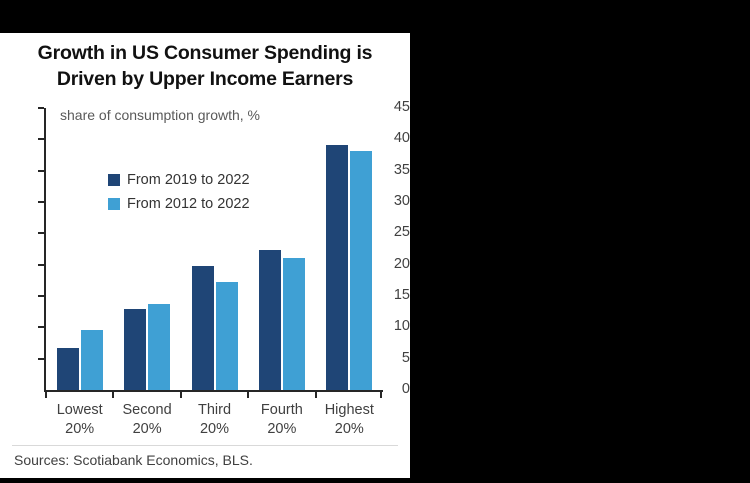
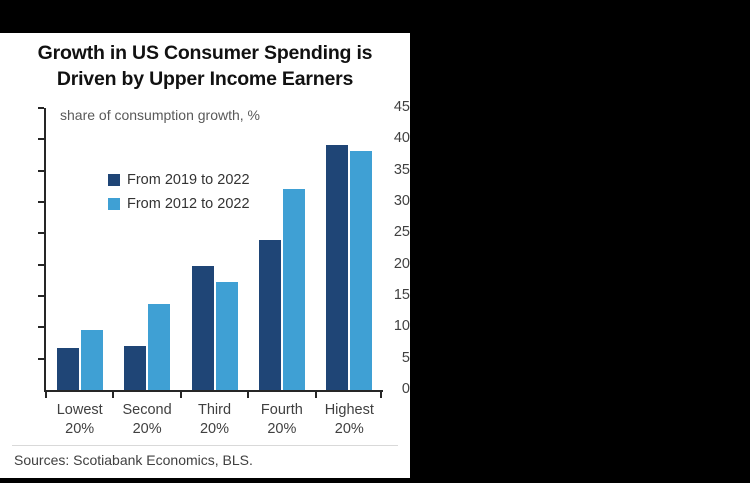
From 2019 to 2022/Second 20%: 13 -> 7
From 2019 to 2022/Fourth 20%: 22 -> 24
From 2012 to 2022/Fourth 20%: 21 -> 32
